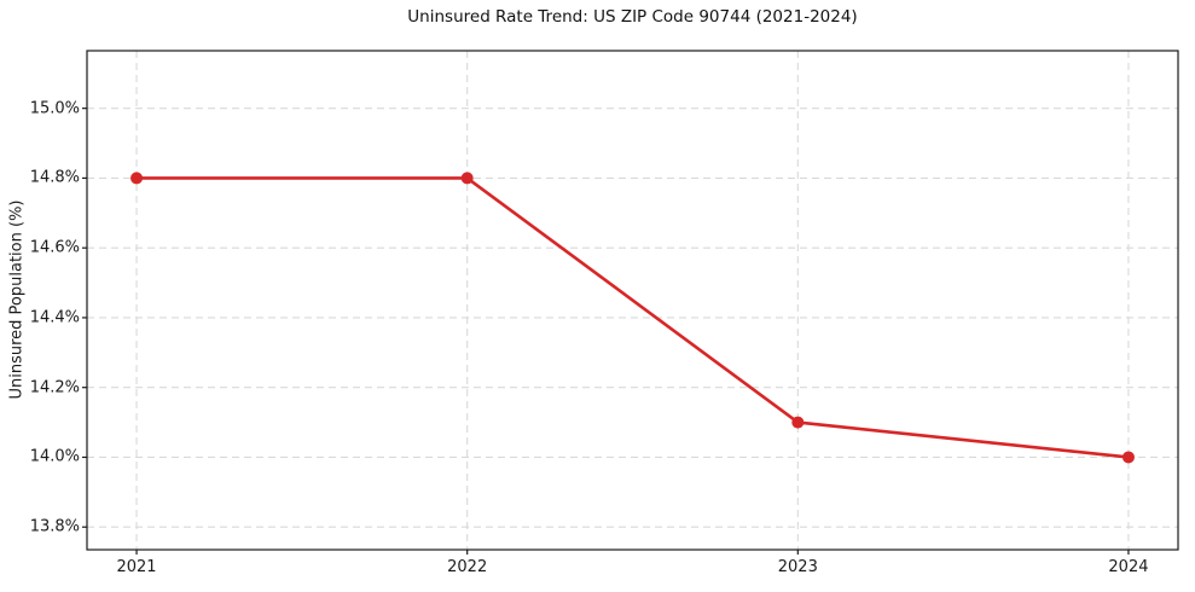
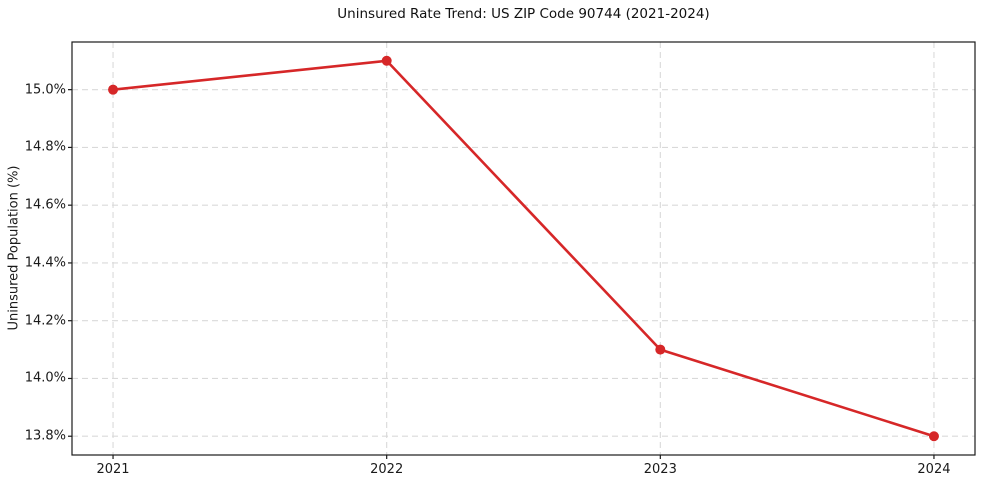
2021: 14.8% -> 15.0%
2022: 14.8% -> 15.1%
2024: 14.0% -> 13.8%
